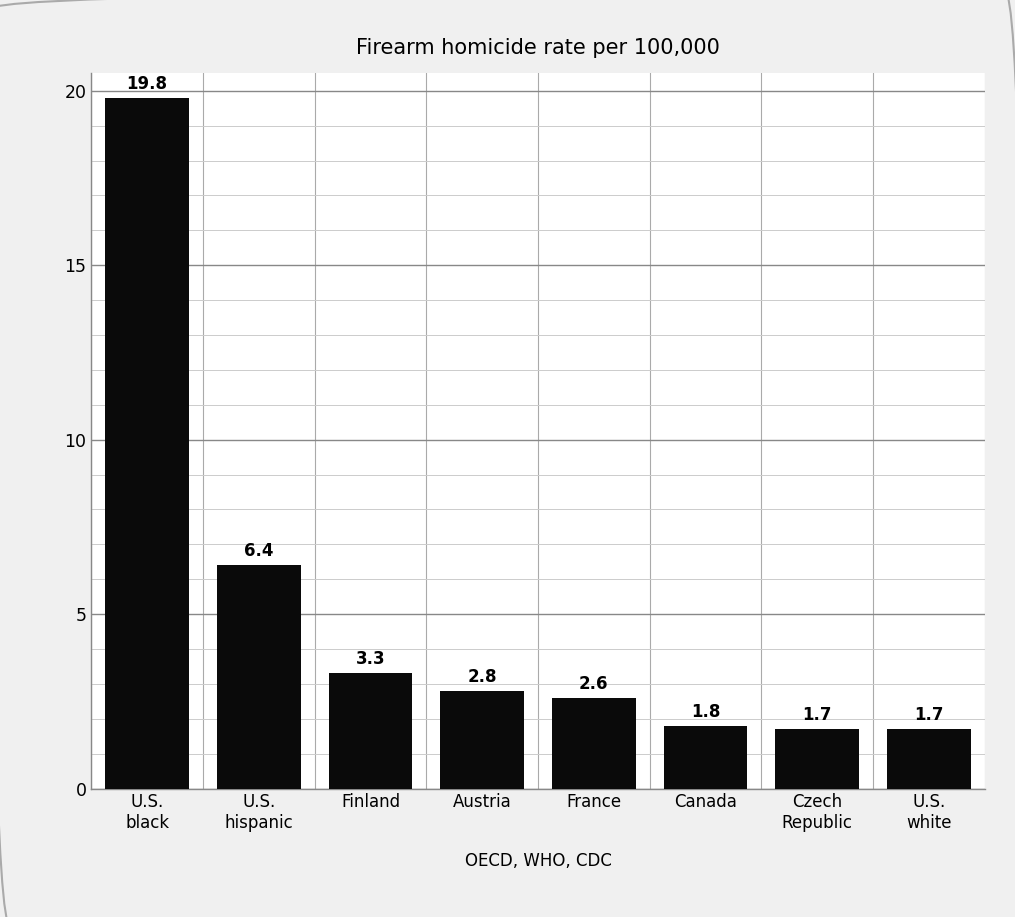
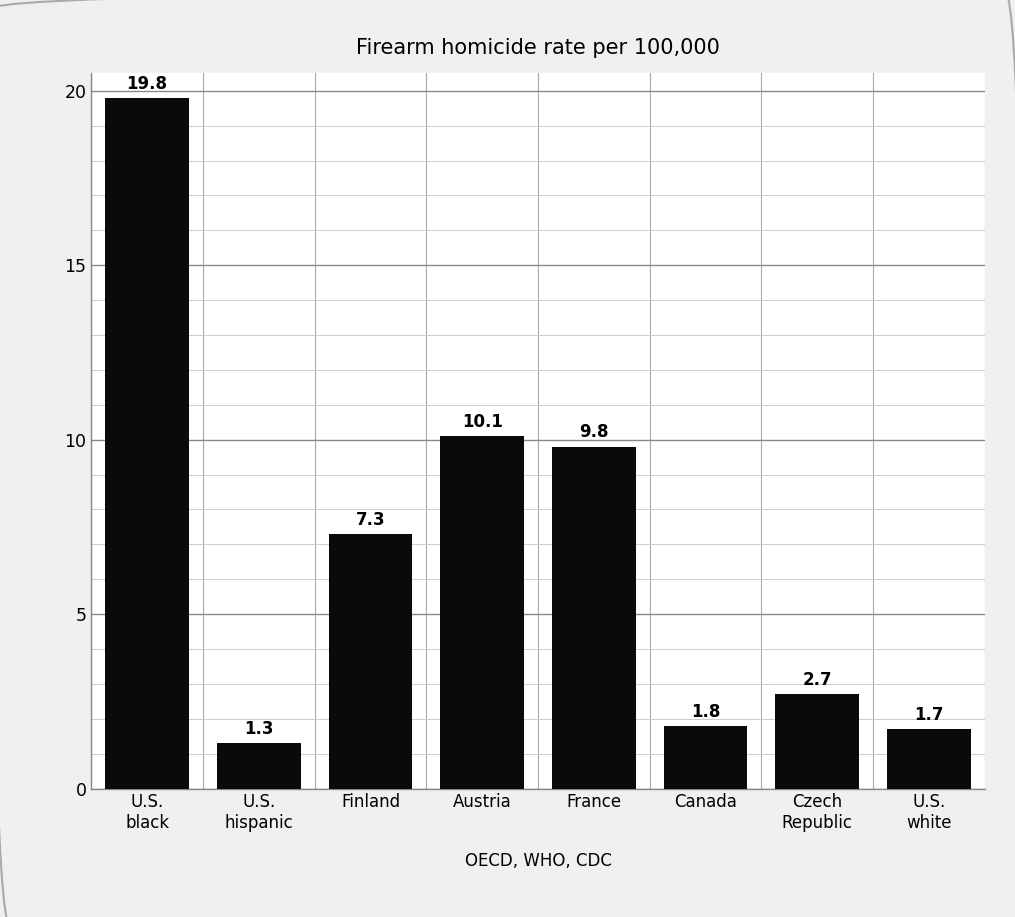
U.S. hispanic: 6.4 -> 1.3
Finland: 3.3 -> 7.3
Austria: 2.8 -> 10.1
France: 2.6 -> 9.8
Czech Republic: 1.7 -> 2.7
